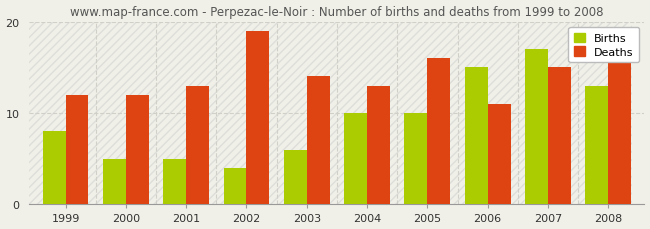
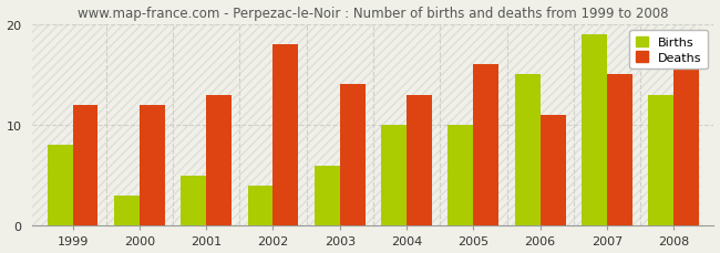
Births/2000: 5 -> 3
Deaths/2002: 19 -> 18
Births/2007: 17 -> 19
